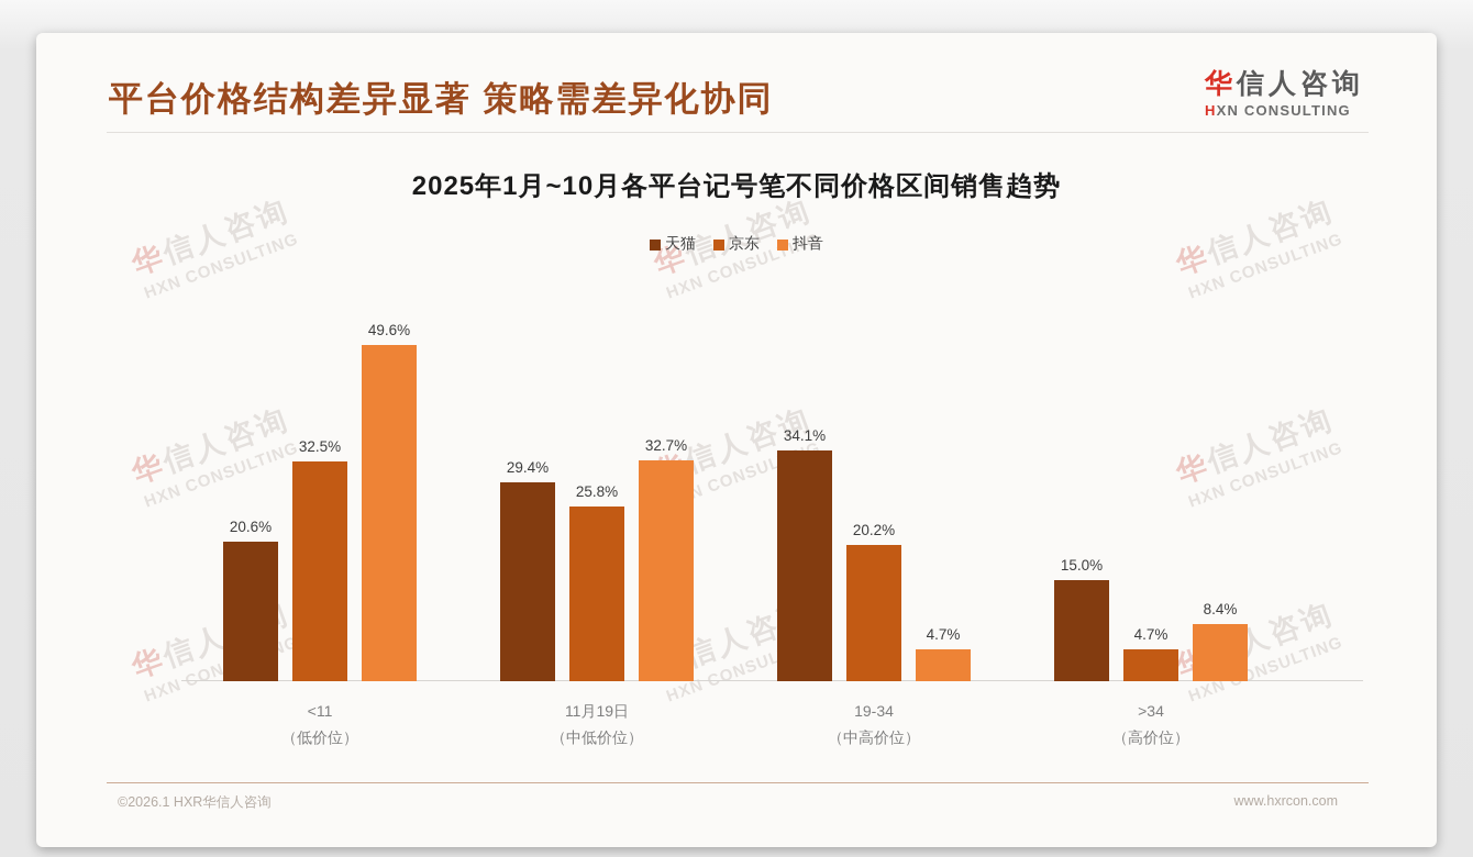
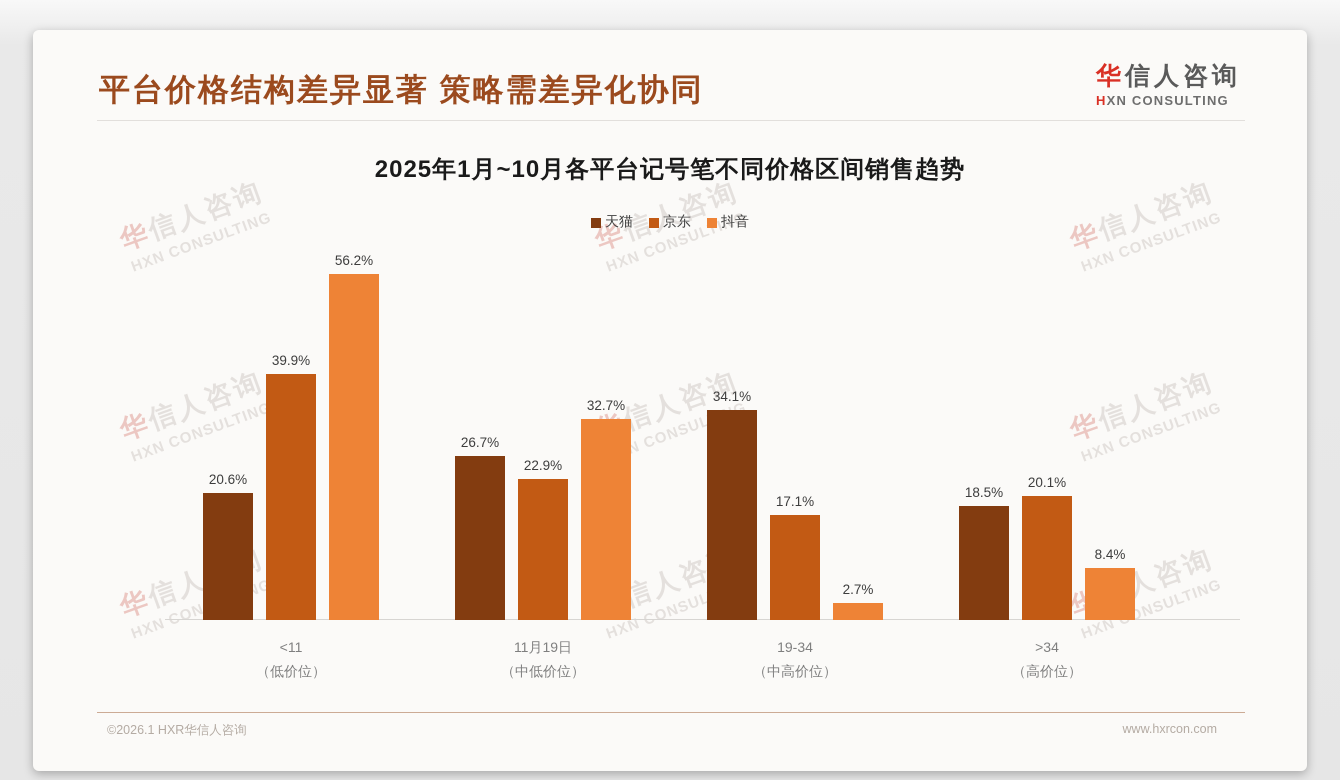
京东/<11: 32.5% -> 39.9%
抖音/<11: 49.6% -> 56.2%
天猫/11月19日: 29.4% -> 26.7%
京东/11月19日: 25.8% -> 22.9%
京东/19-34: 20.2% -> 17.1%
抖音/19-34: 4.7% -> 2.7%
天猫/>34: 15.0% -> 18.5%
京东/>34: 4.7% -> 20.1%
